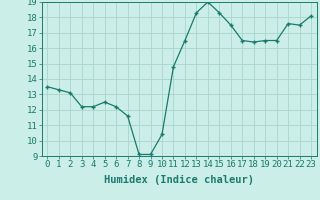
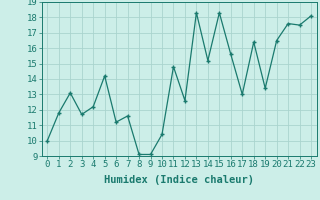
0: 13.5 -> 10.0
1: 13.3 -> 11.8
3: 12.2 -> 11.7
5: 12.5 -> 14.2
6: 12.2 -> 11.2
12: 16.5 -> 12.6
14: 19.0 -> 15.2
16: 17.5 -> 15.6
17: 16.5 -> 13.0
19: 16.5 -> 13.4
